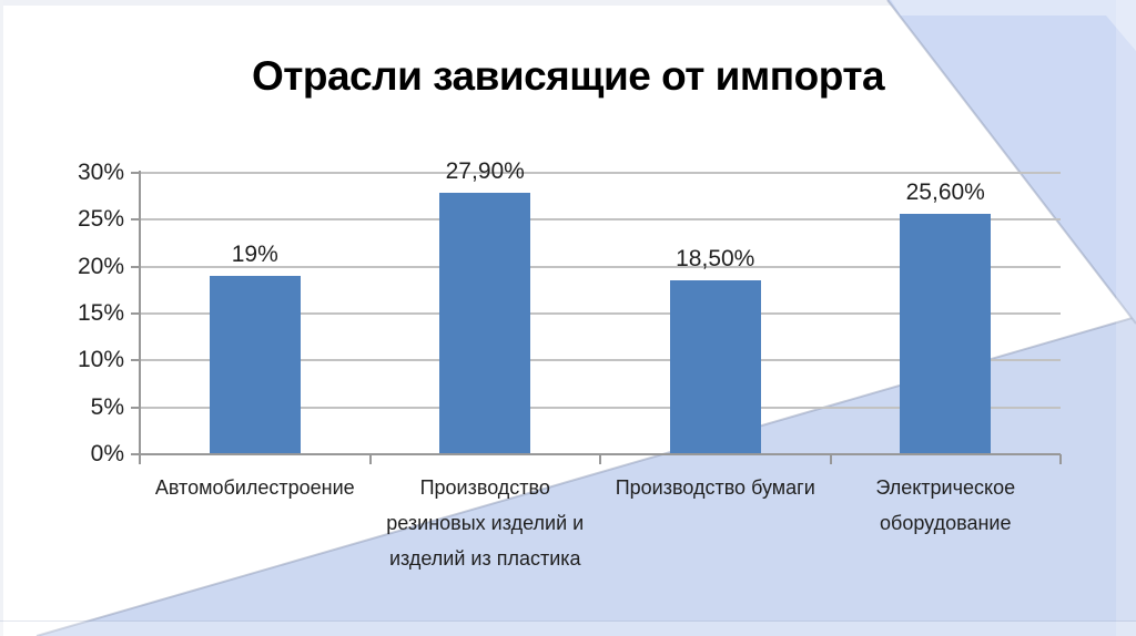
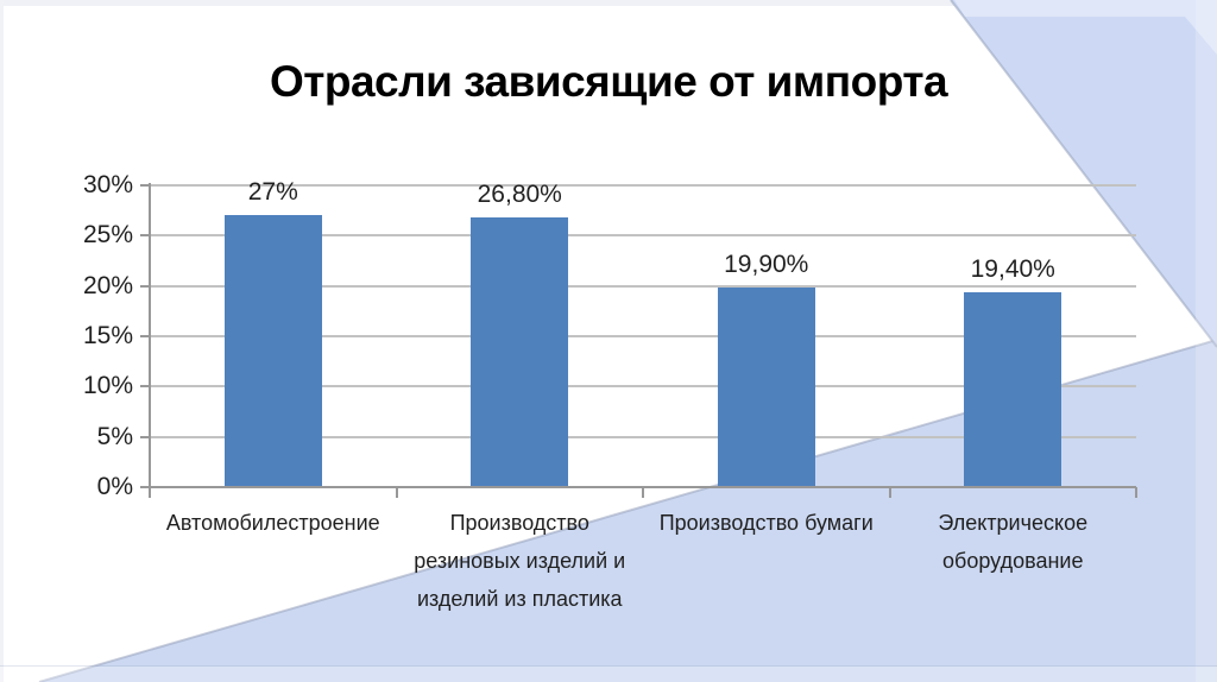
Автомобилестроение: 19% -> 27%
Производство резиновых изделий и изделий из пластика: 27,90% -> 26,80%
Производство бумаги: 18,50% -> 19,90%
Электрическое оборудование: 25,60% -> 19,40%
